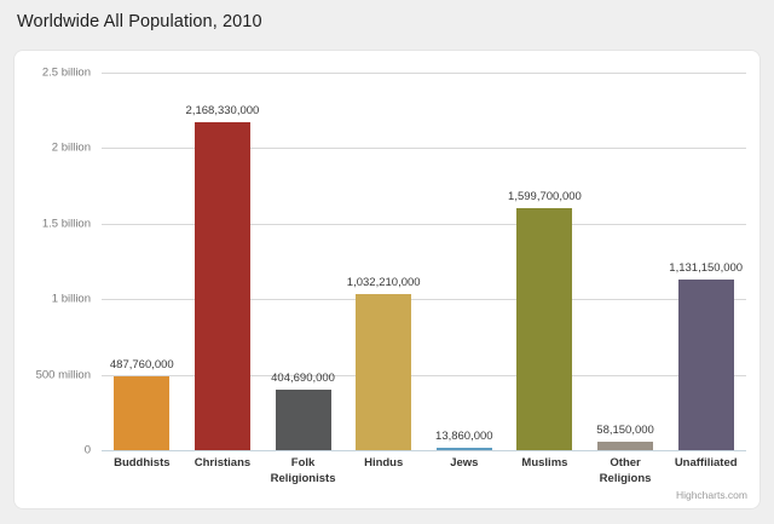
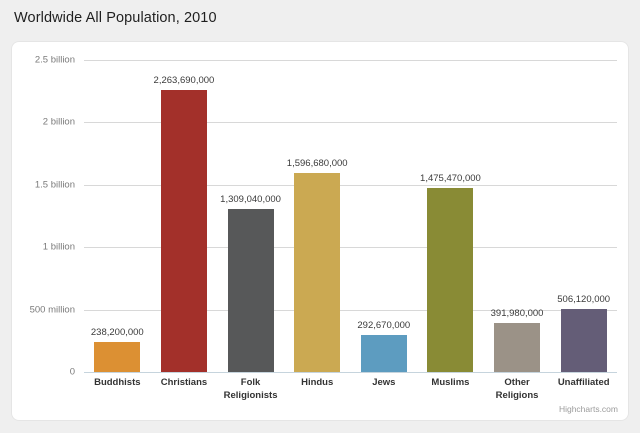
Buddhists: 487,760,000 -> 238,200,000
Christians: 2,168,330,000 -> 2,263,690,000
Folk Religionists: 404,690,000 -> 1,309,040,000
Hindus: 1,032,210,000 -> 1,596,680,000
Jews: 13,860,000 -> 292,670,000
Muslims: 1,599,700,000 -> 1,475,470,000
Other Religions: 58,150,000 -> 391,980,000
Unaffiliated: 1,131,150,000 -> 506,120,000
